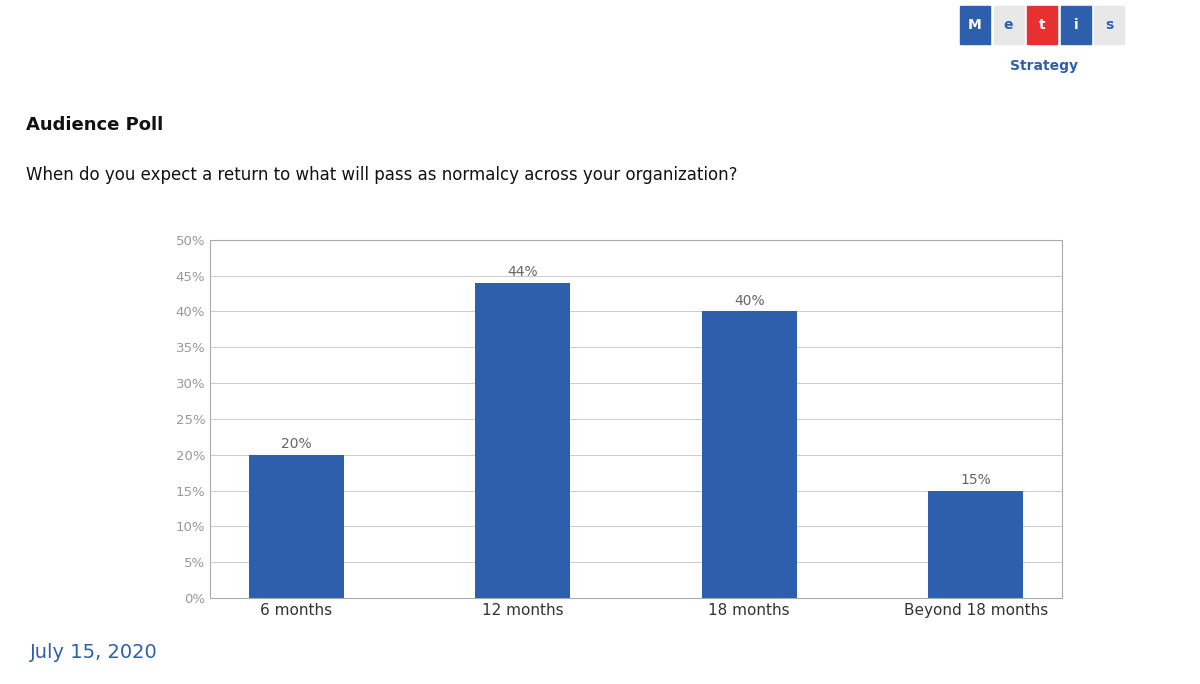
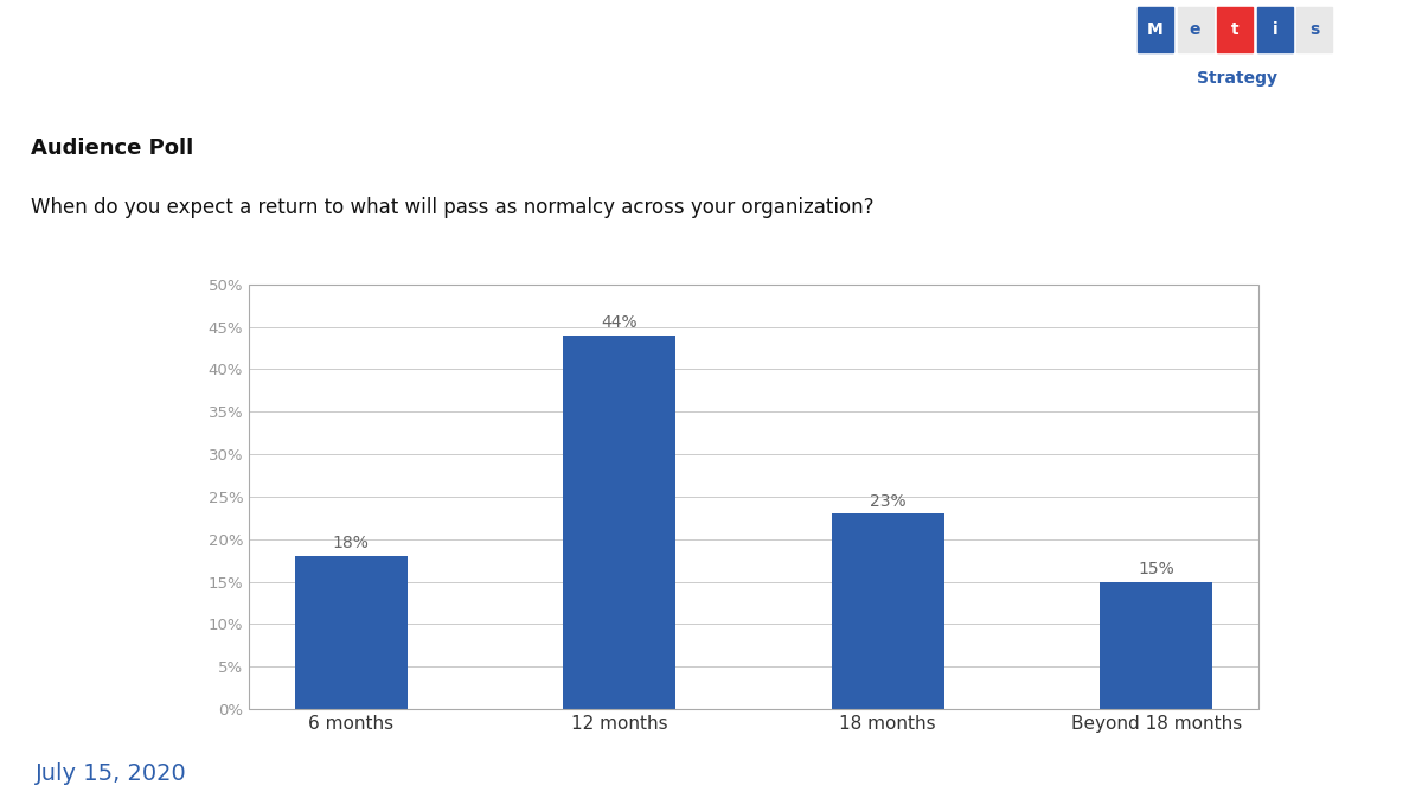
6 months: 20% -> 18%
18 months: 40% -> 23%
